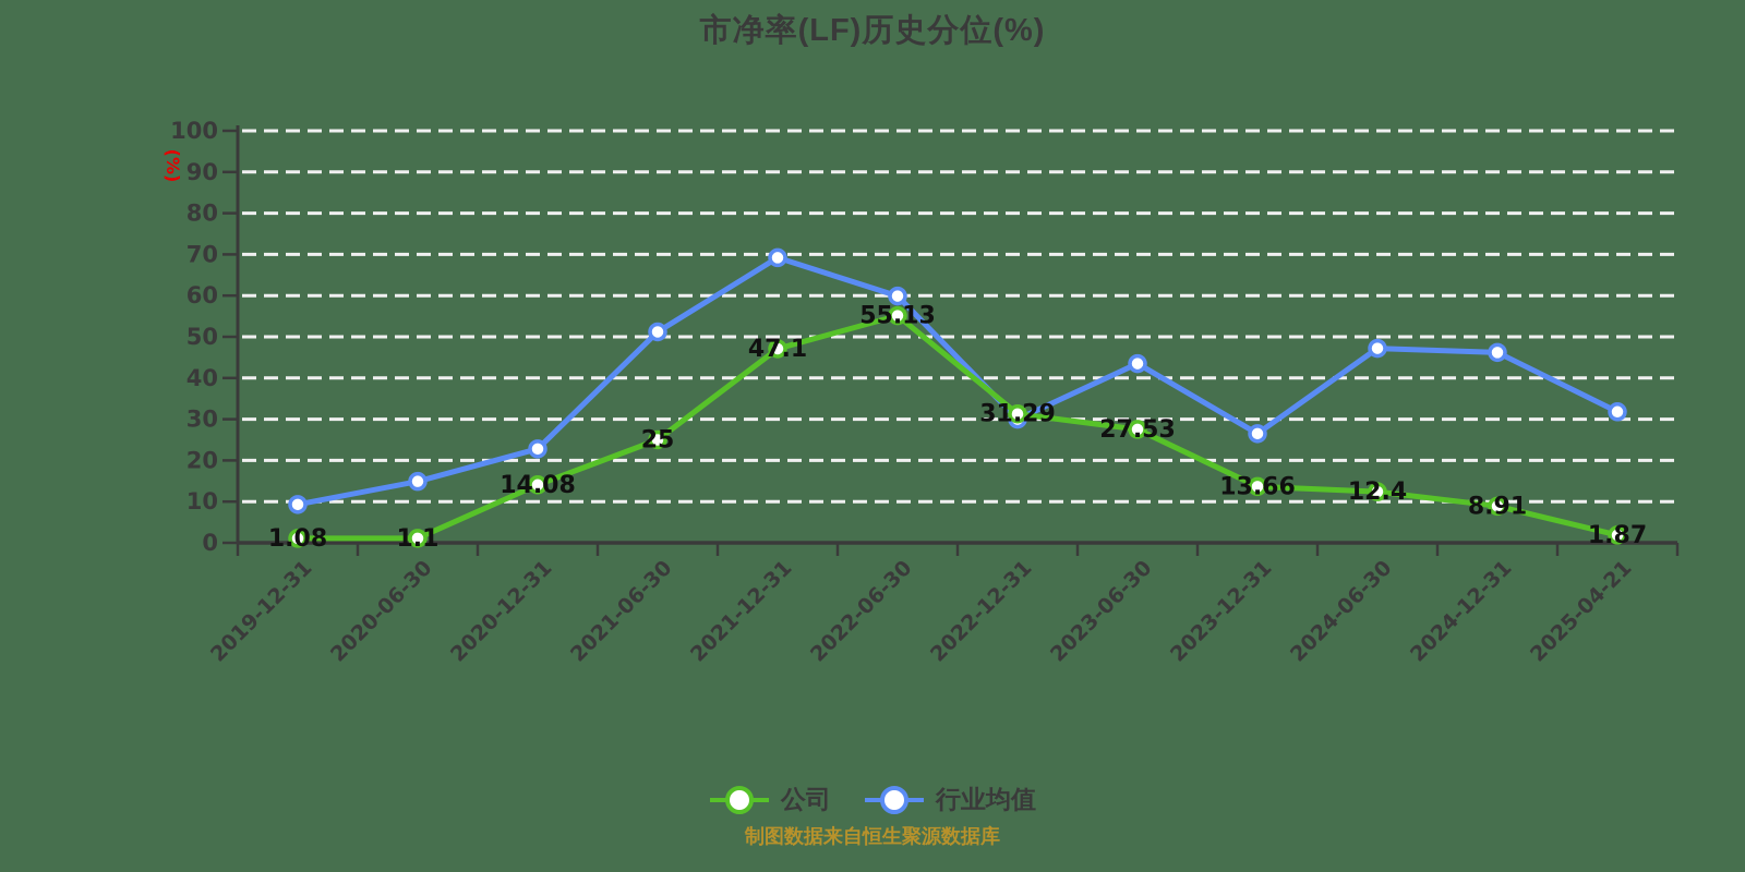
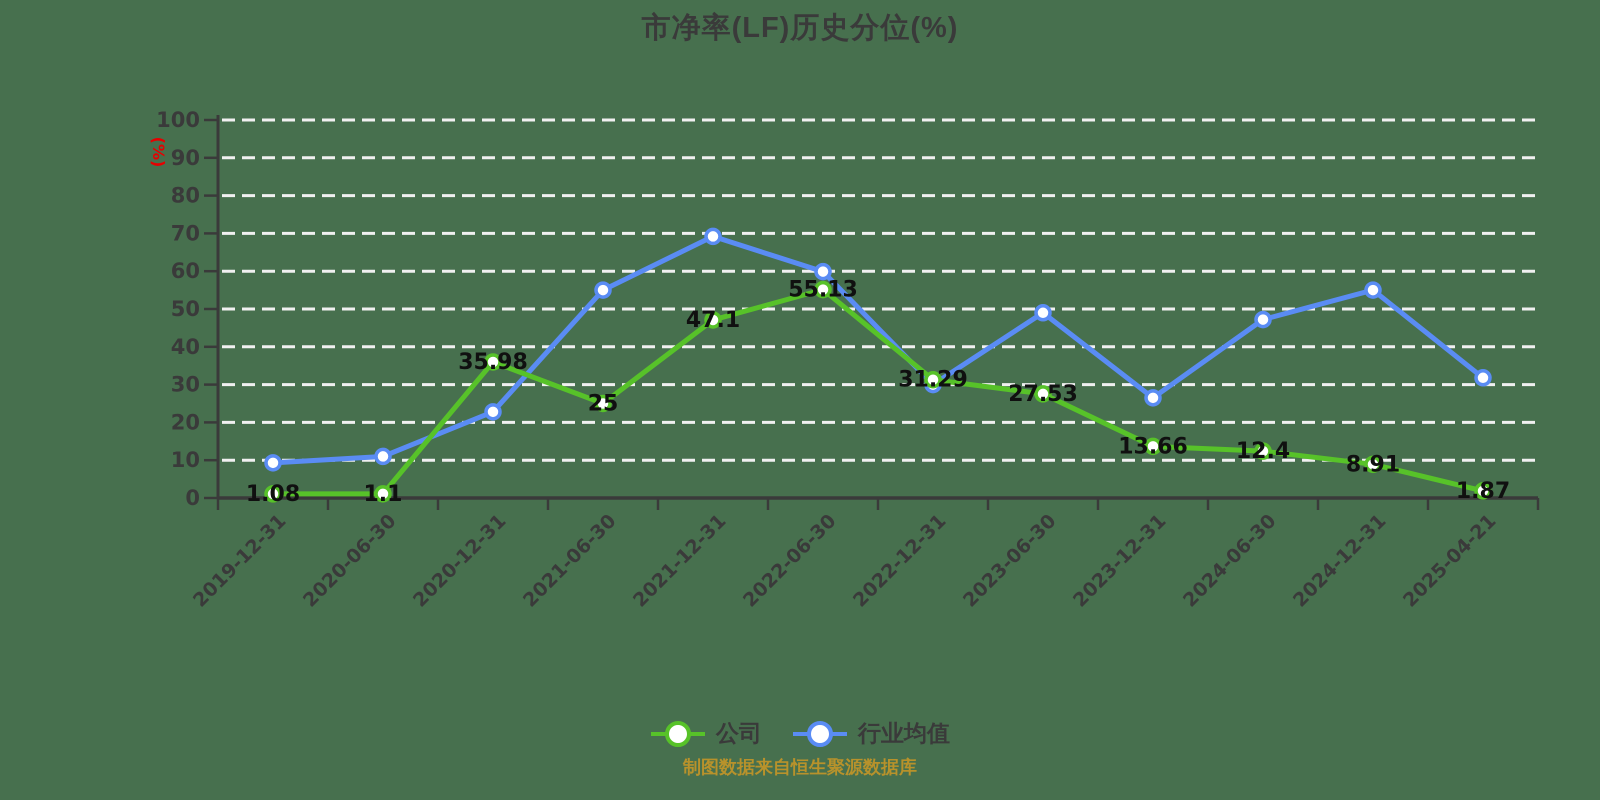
行业均值/2020-06-30: 15 -> 11
公司/2020-12-31: 14.08 -> 35.98
行业均值/2021-06-30: 51 -> 55
行业均值/2023-06-30: 44 -> 49
行业均值/2024-12-31: 46 -> 55
